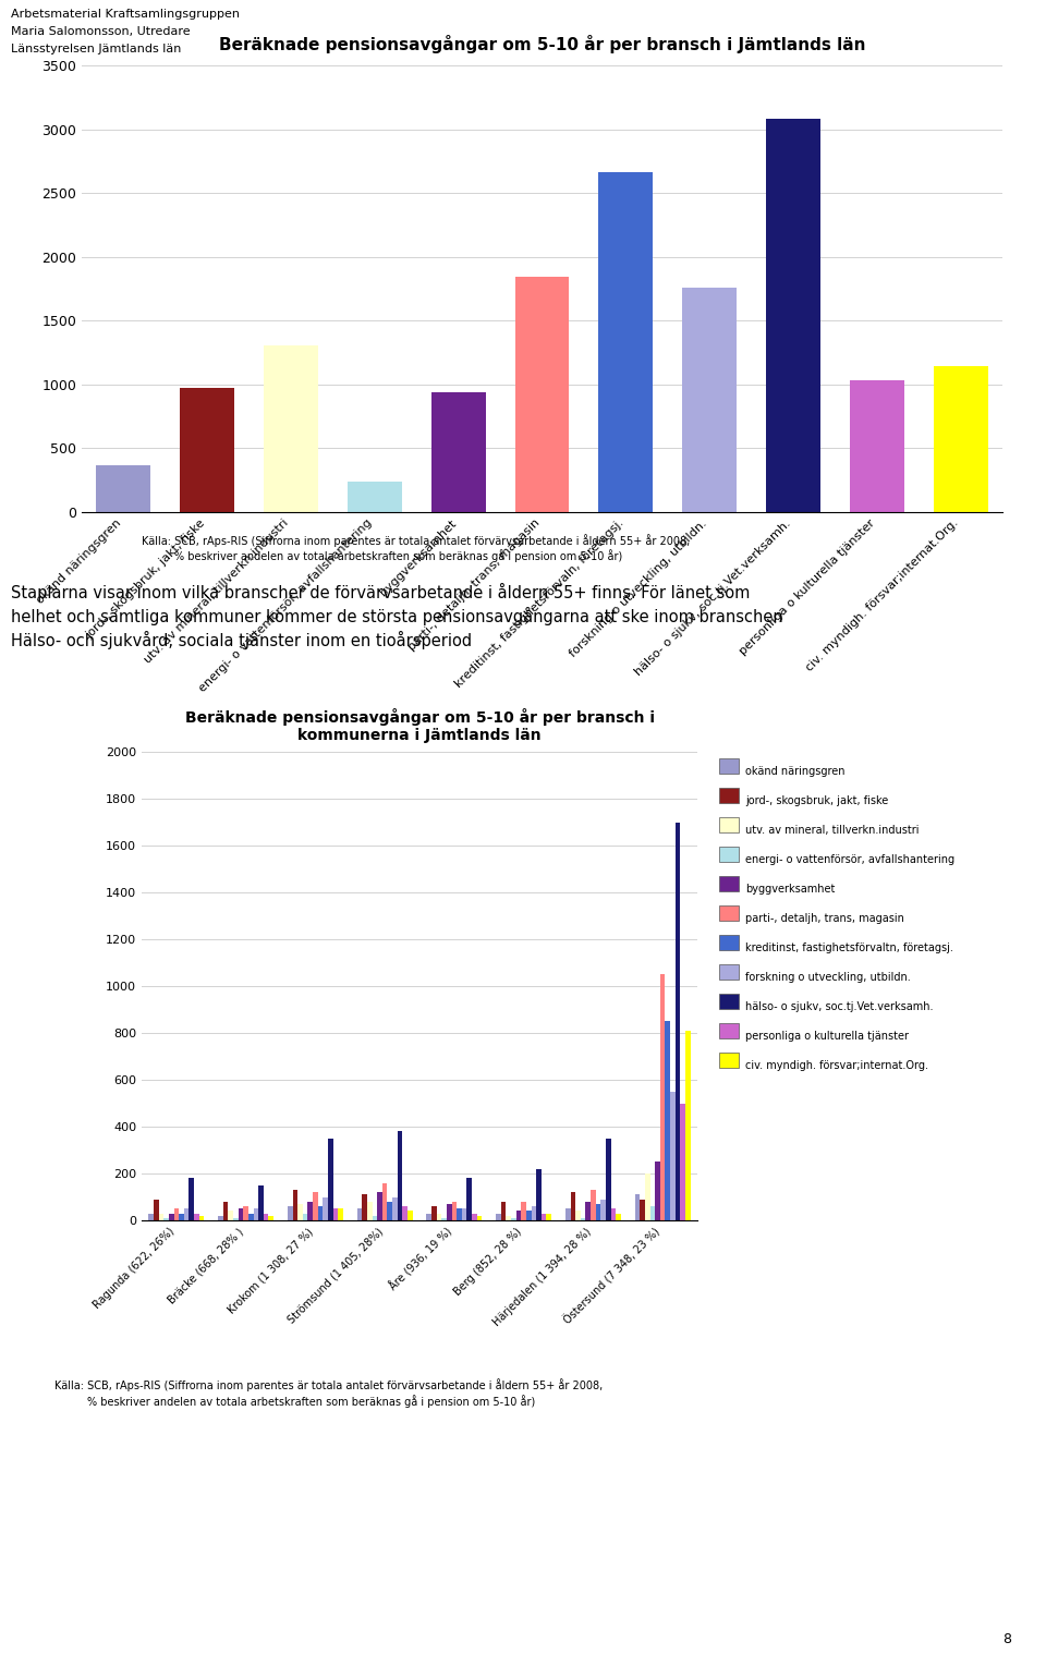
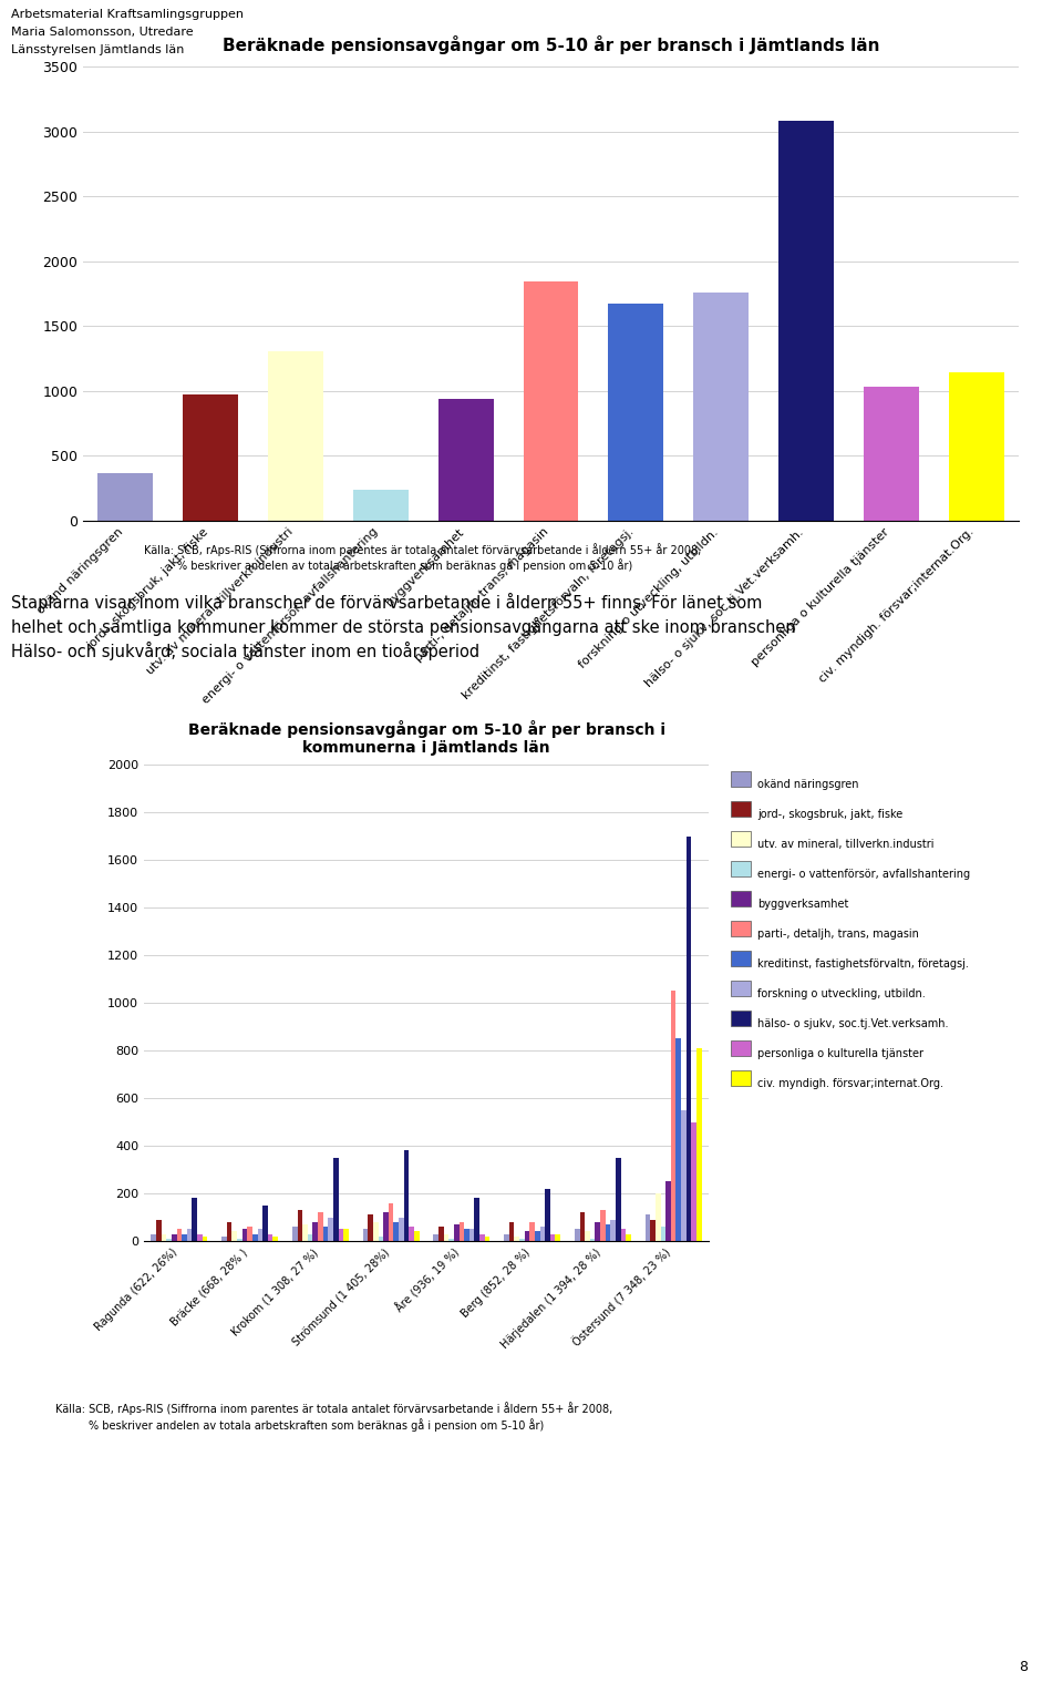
kreditinst, fastighetsförvaln, företagsj.: 2660 -> 1670
